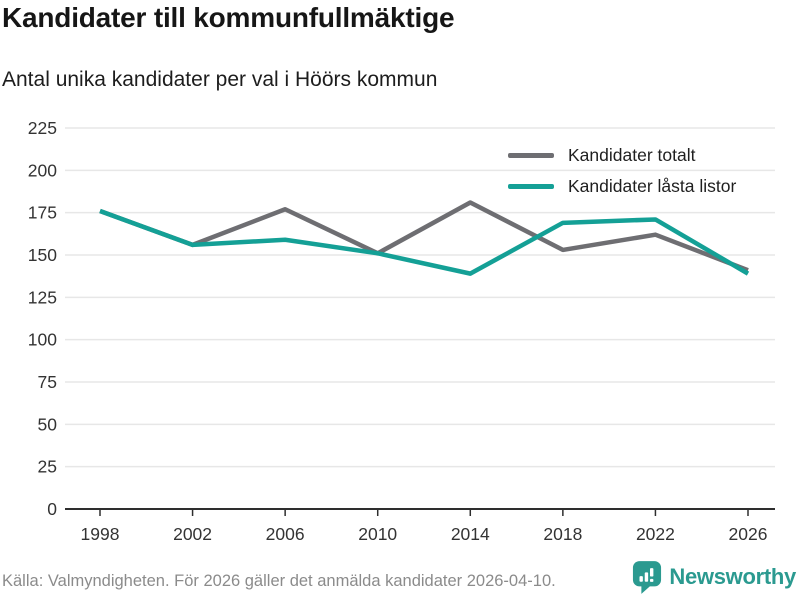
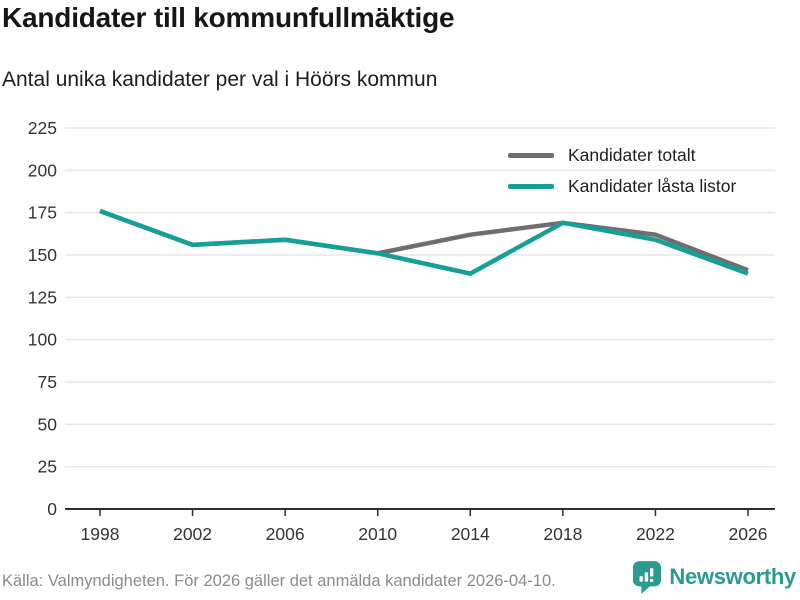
Kandidater totalt/2006: 177 -> 159
Kandidater totalt/2014: 181 -> 162
Kandidater totalt/2018: 153 -> 169
Kandidater låsta listor/2022: 171 -> 159
